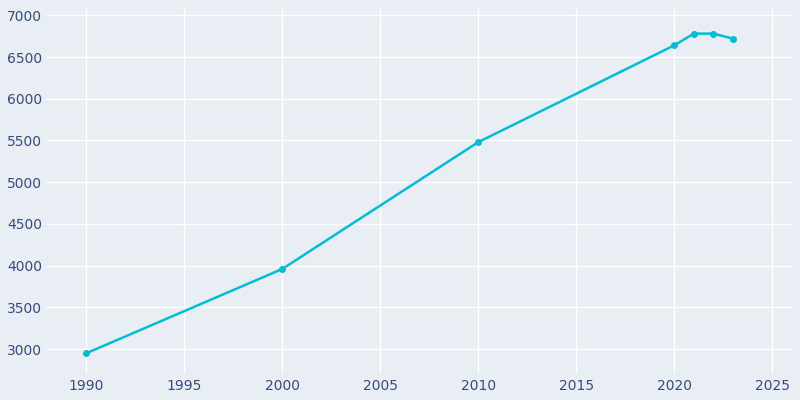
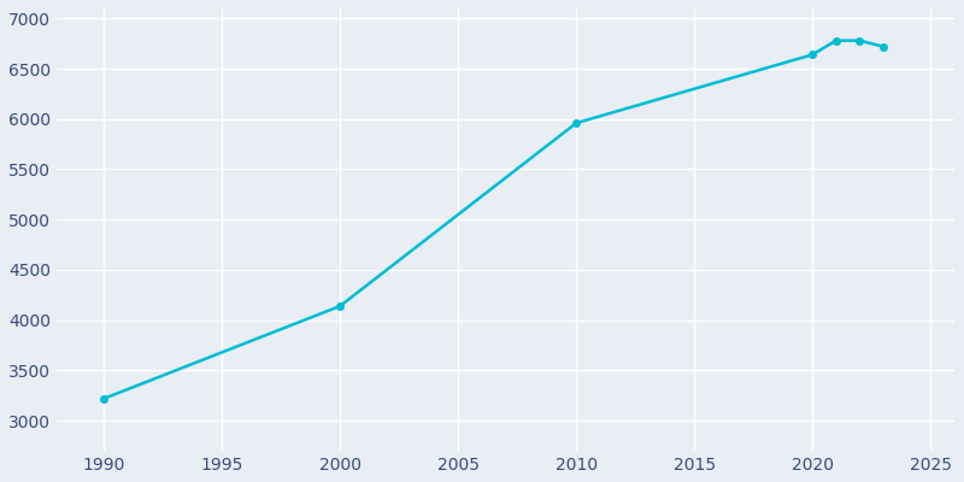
1990: 2950 -> 3220
2000: 3960 -> 4140
2010: 5480 -> 5960
